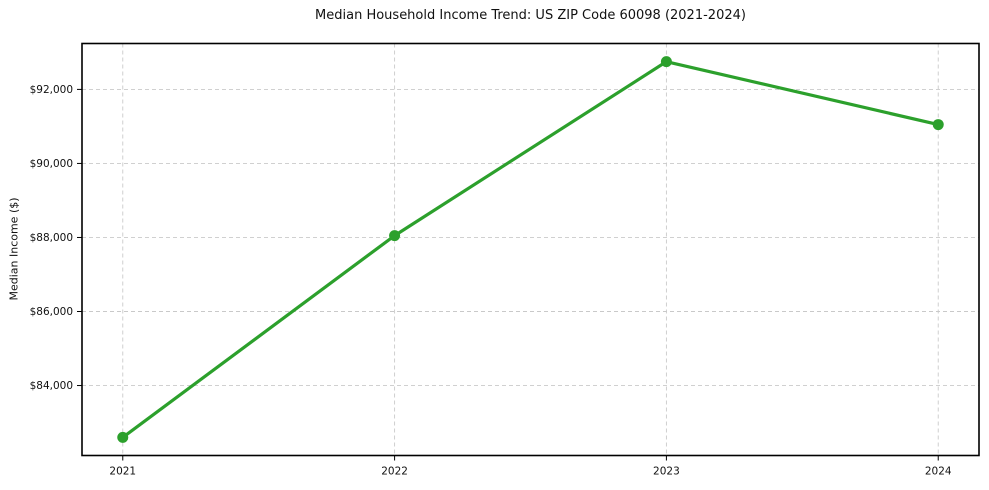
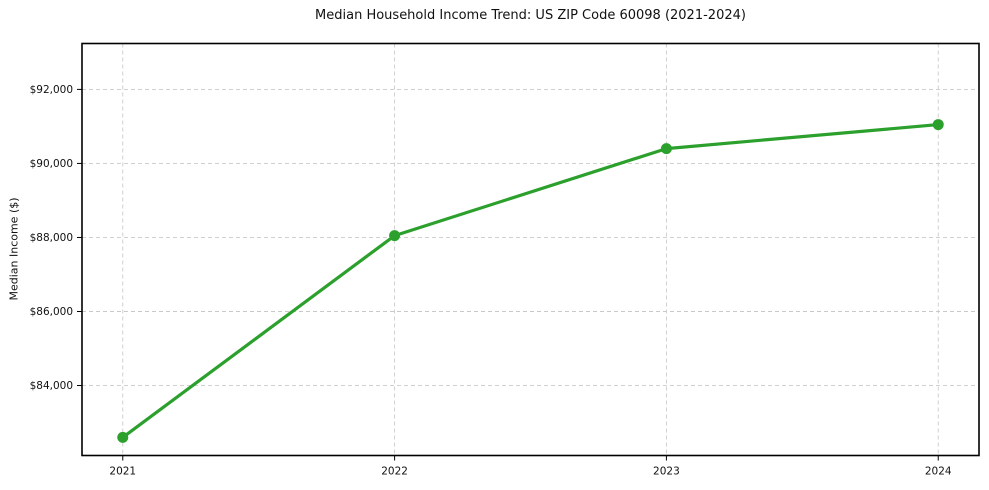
2023: $92800 -> $90400
